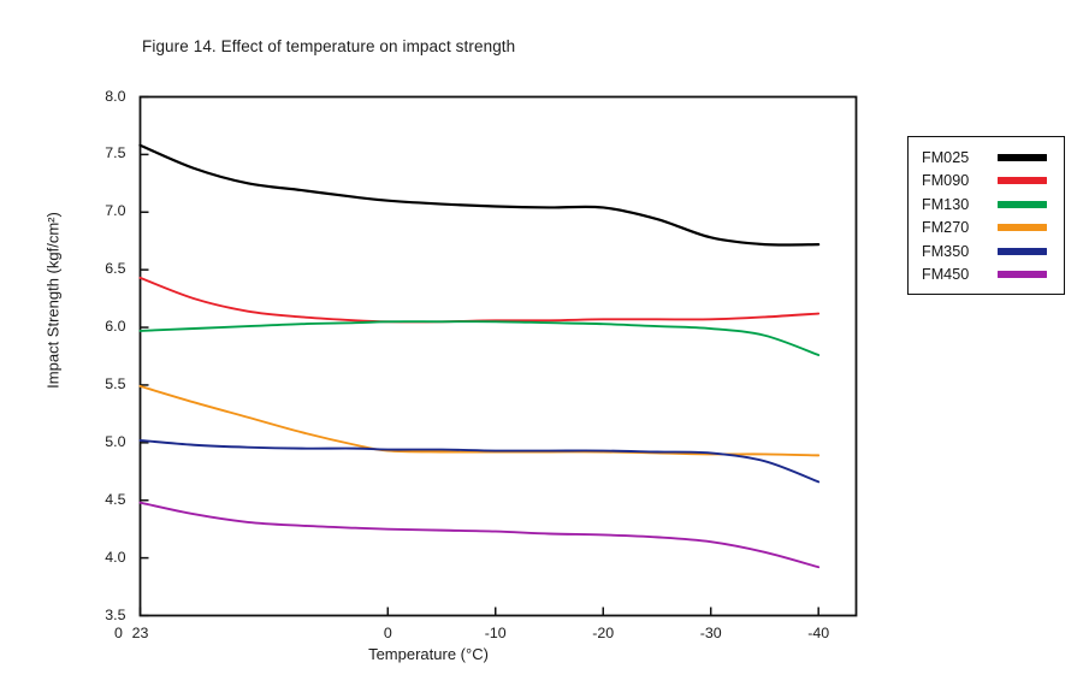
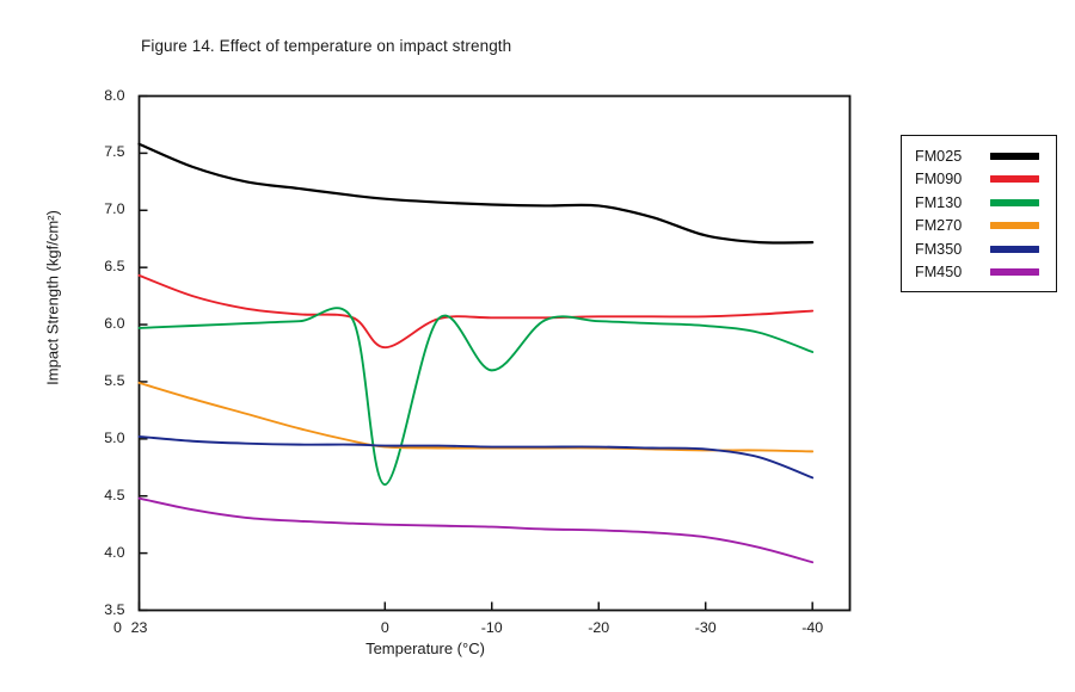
FM090/0: 6.0 -> 5.8
FM130/0: 6.0 -> 4.6
FM130/-10: 6.0 -> 5.6
